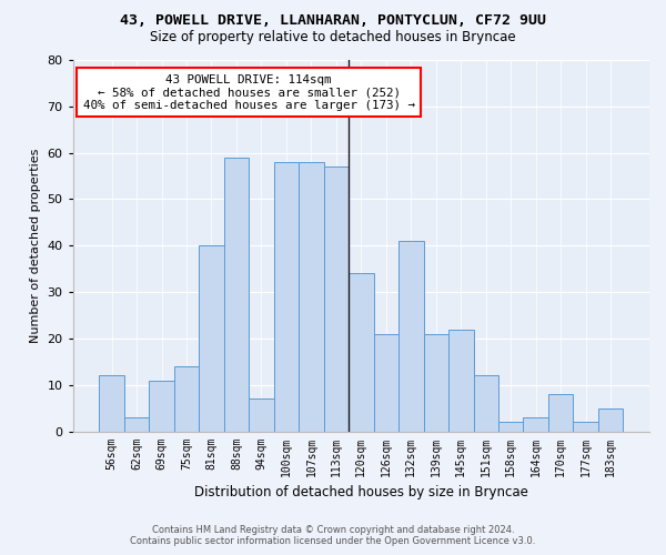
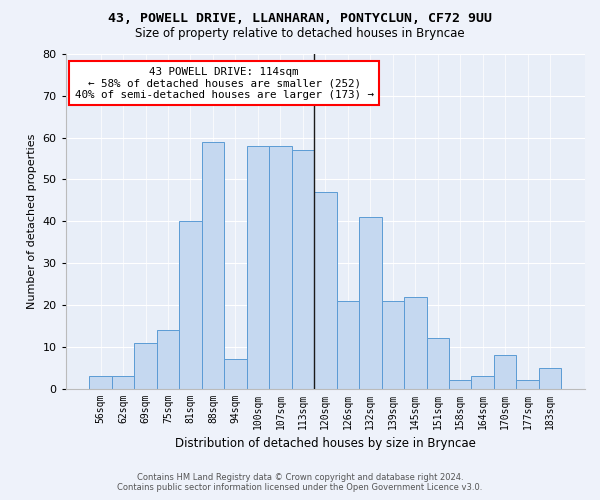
56sqm: 12 -> 3
120sqm: 34 -> 47
